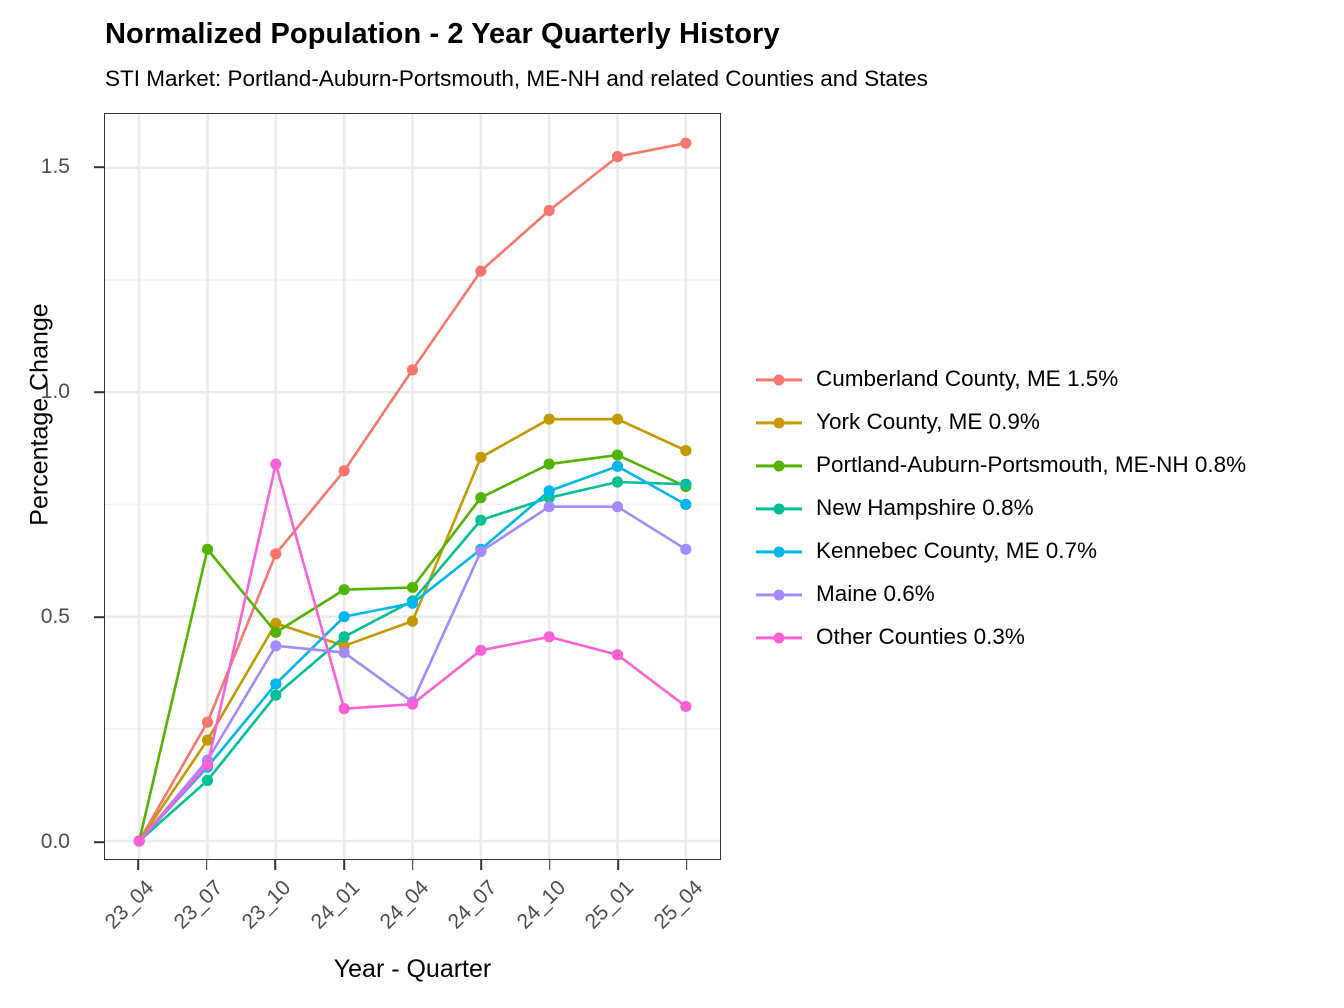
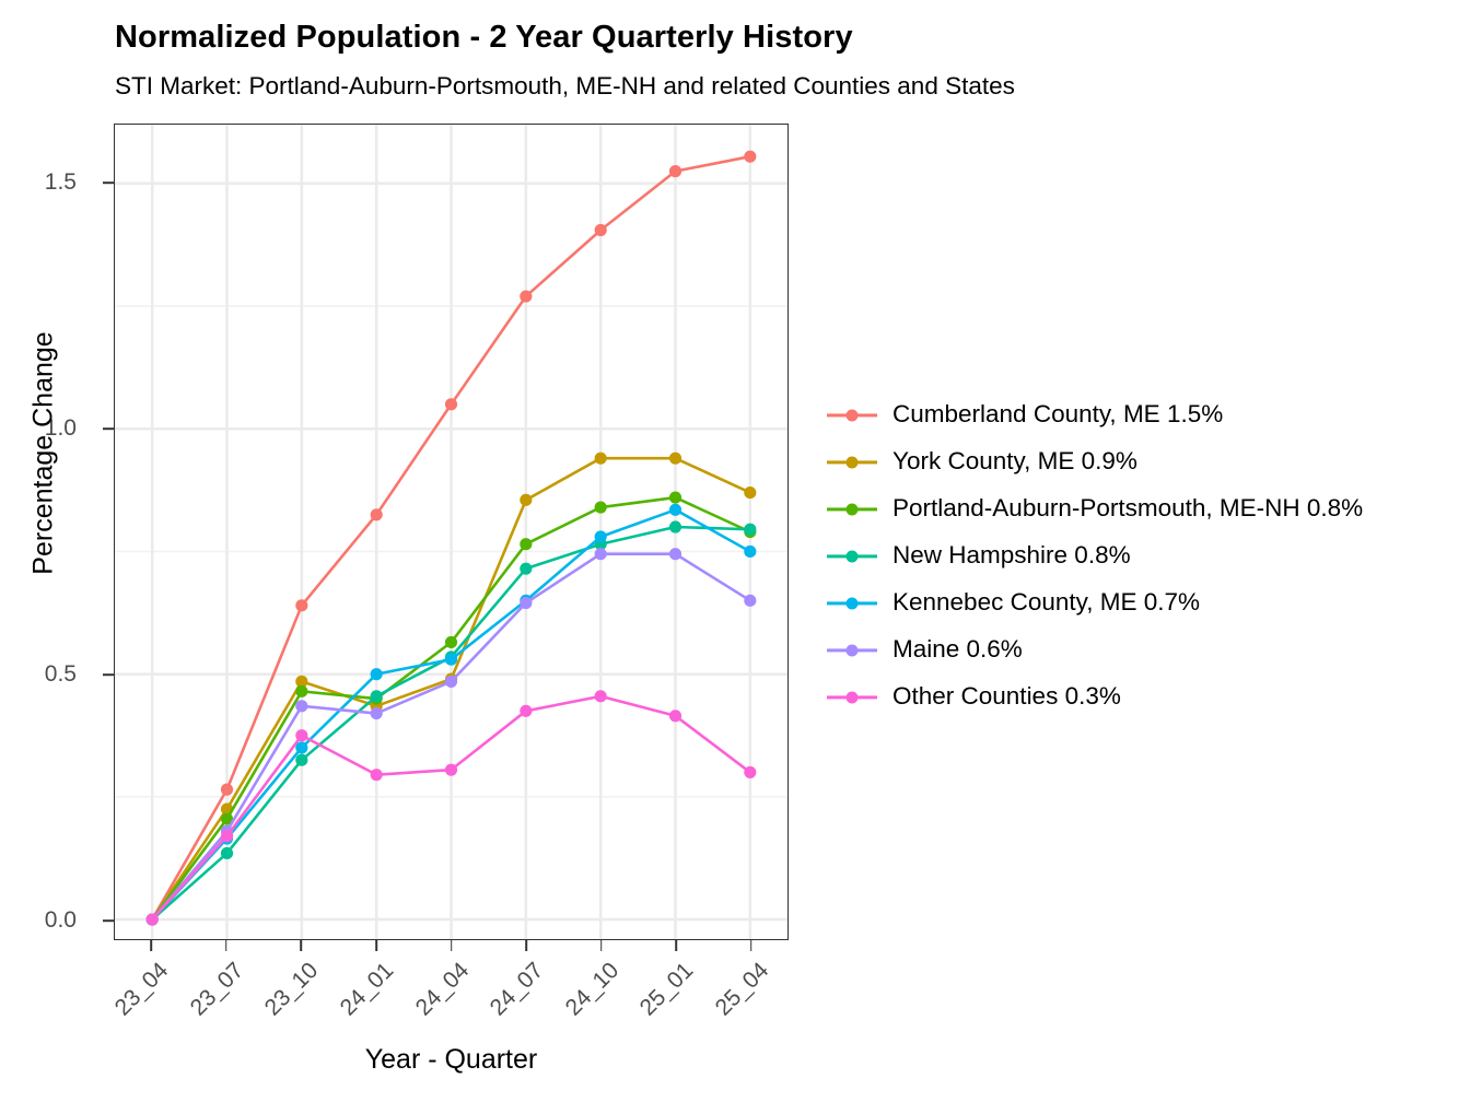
Portland-Auburn-Portsmouth, ME-NH 0.8%/23_07: 0.65 -> 0.20
Other Counties 0.3%/23_10: 0.84 -> 0.38
Portland-Auburn-Portsmouth, ME-NH 0.8%/24_01: 0.56 -> 0.45
Maine 0.6%/24_04: 0.31 -> 0.48
